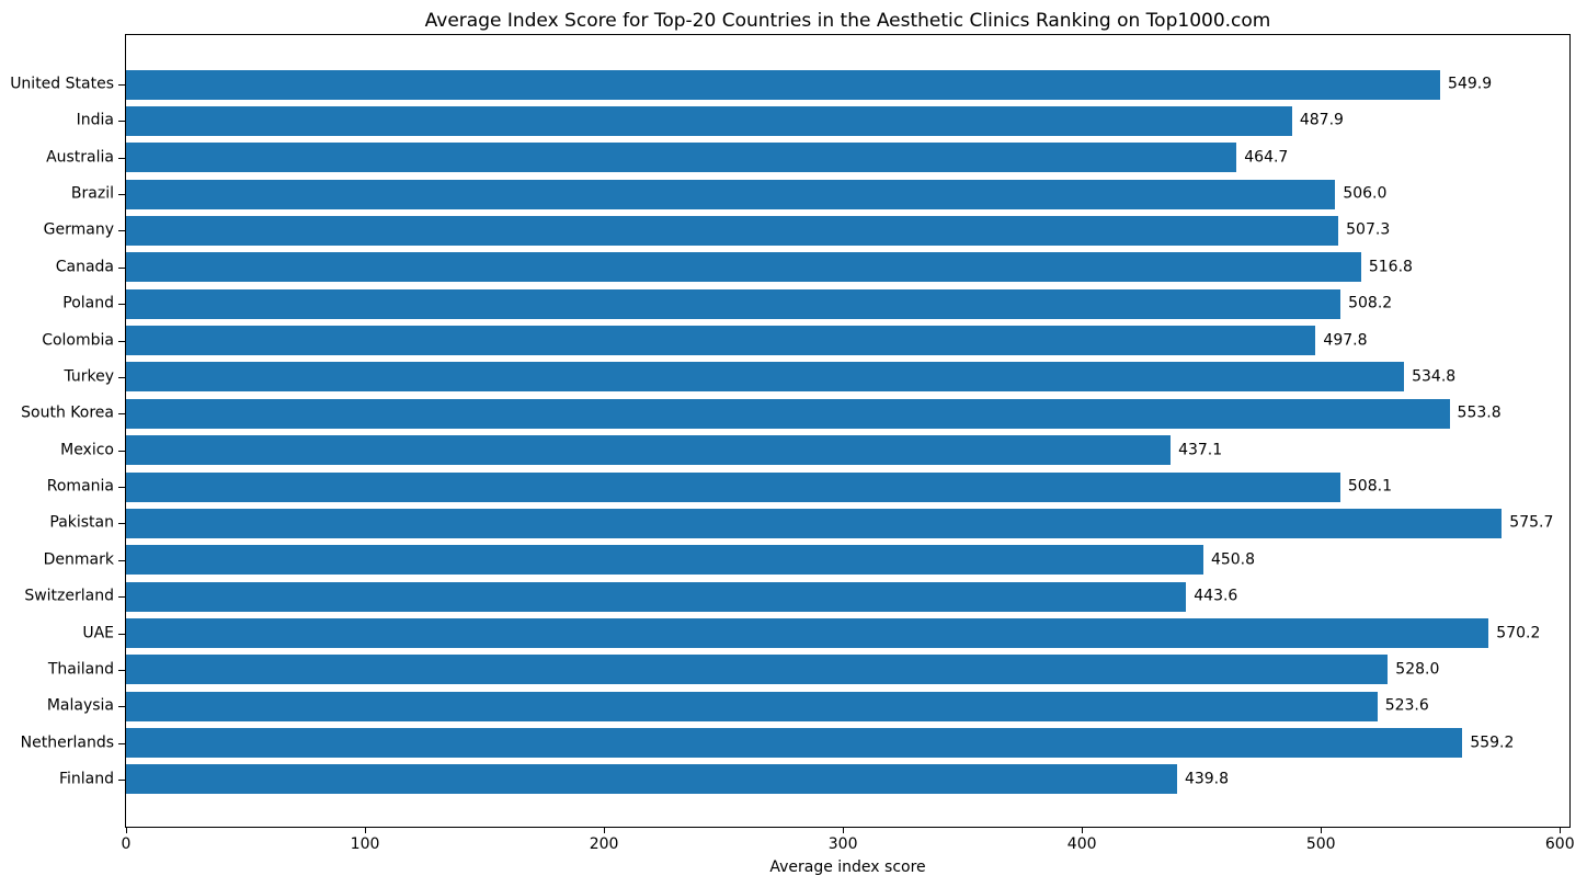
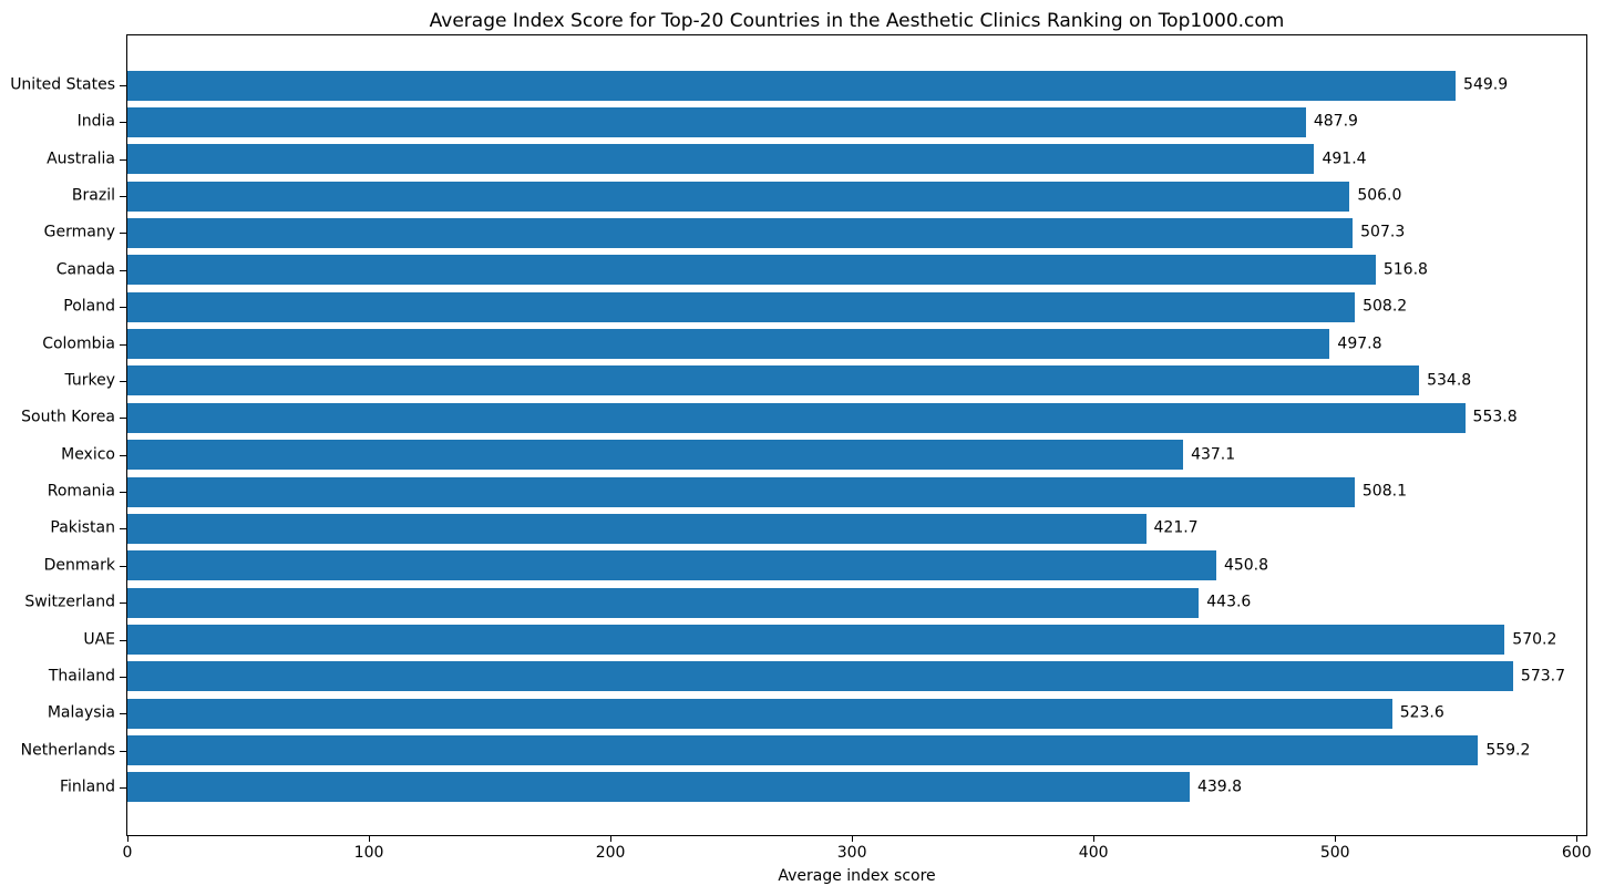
Australia: 464.7 -> 491.4
Pakistan: 575.7 -> 421.7
Thailand: 528.0 -> 573.7
